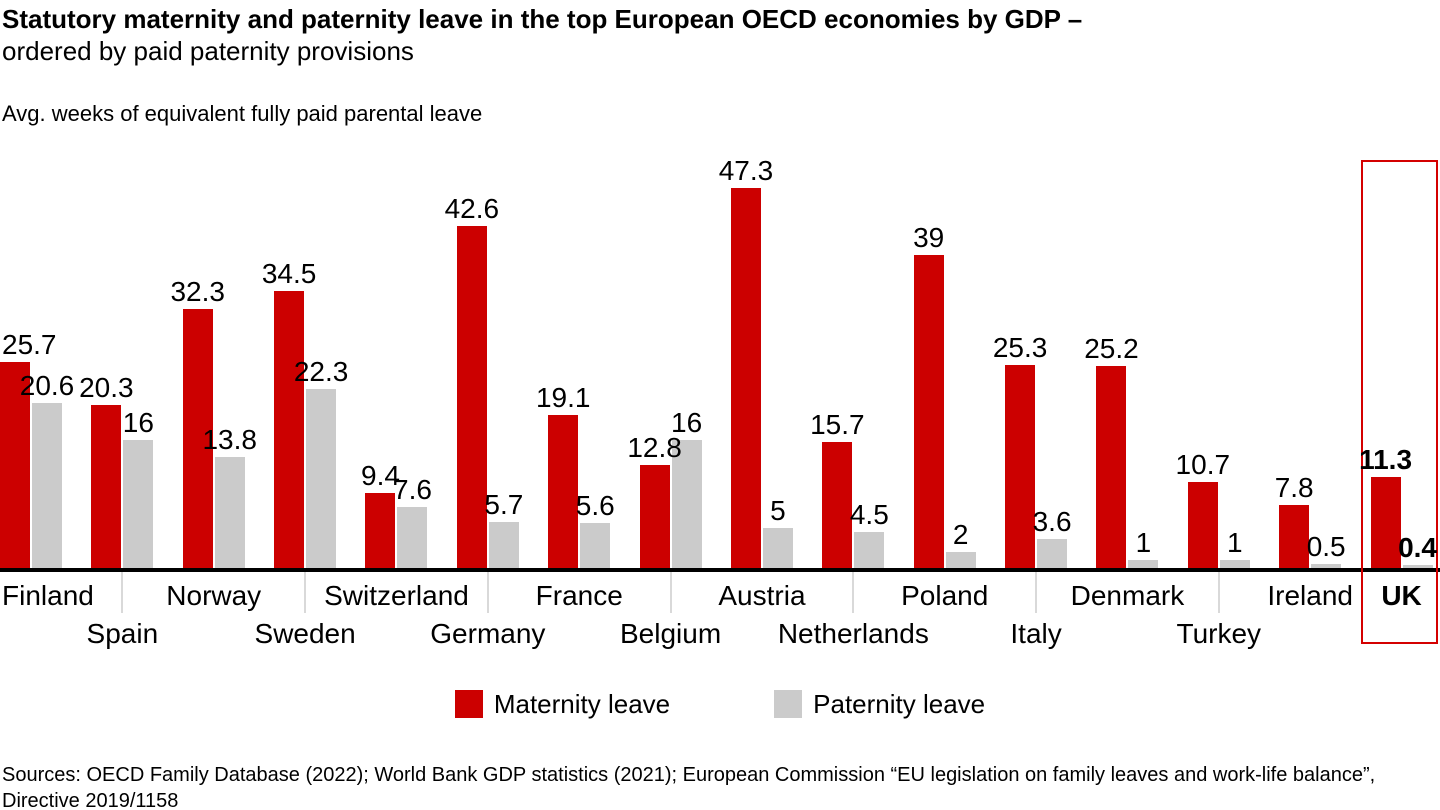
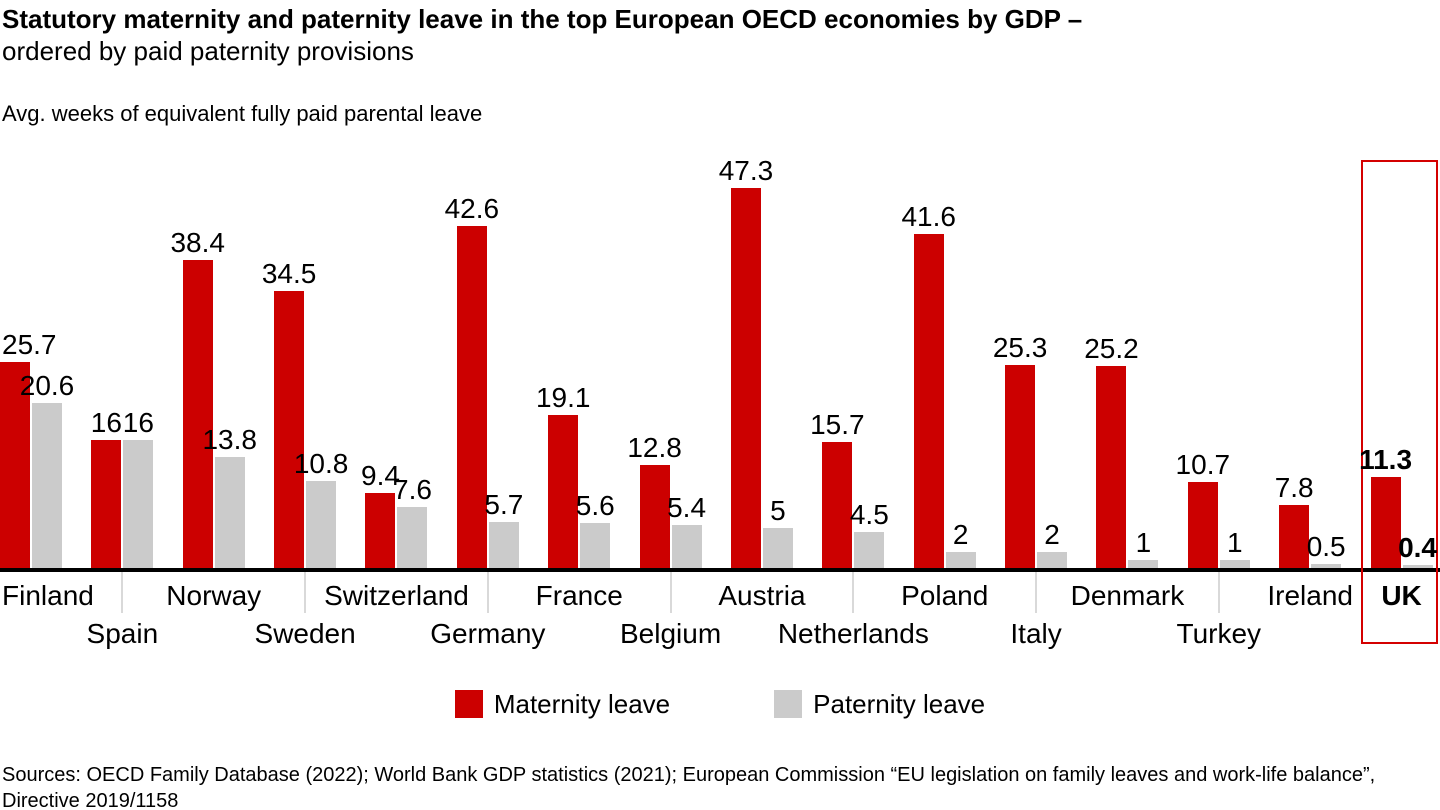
Maternity leave/Spain: 20.3 -> 16
Maternity leave/Norway: 32.3 -> 38.4
Paternity leave/Sweden: 22.3 -> 10.8
Paternity leave/Belgium: 16 -> 5.4
Maternity leave/Poland: 39 -> 41.6
Paternity leave/Italy: 3.6 -> 2
